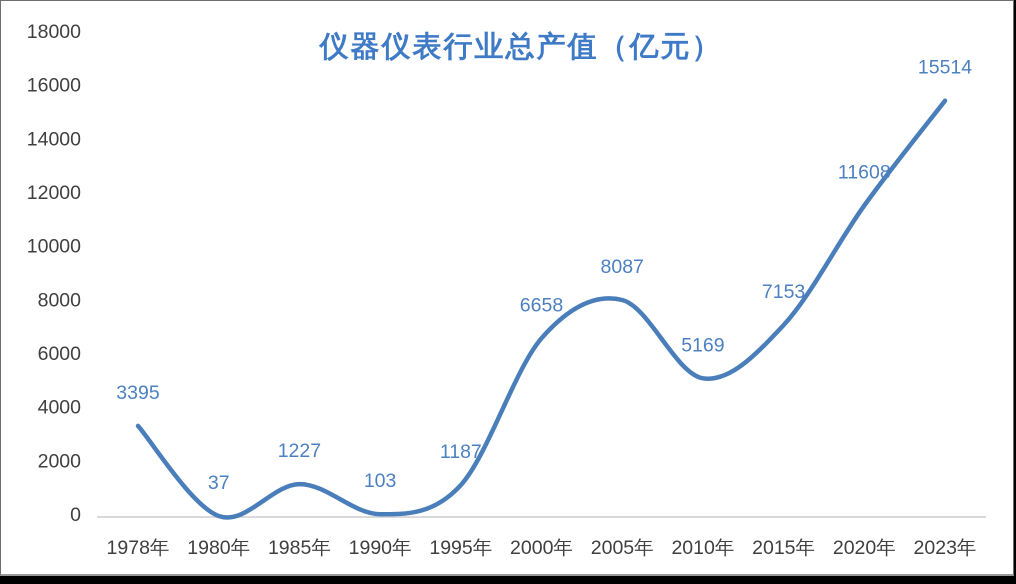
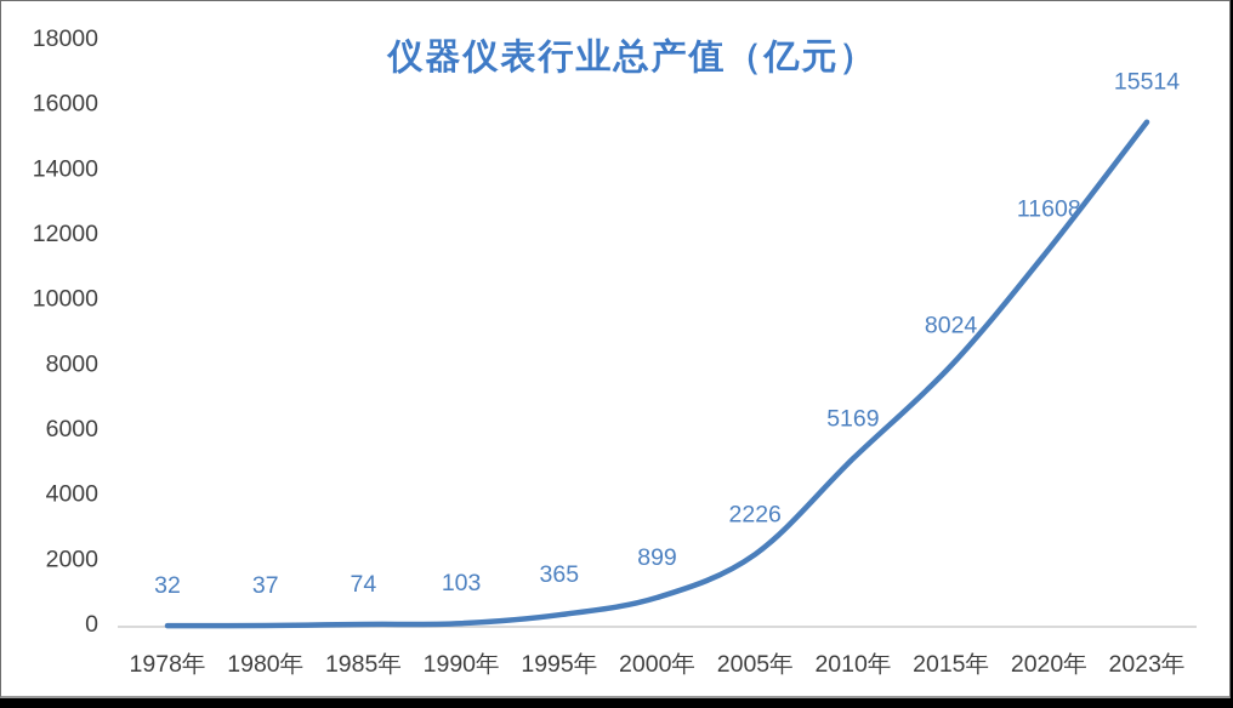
1978年: 3395 -> 32
1985年: 1227 -> 74
1995年: 1187 -> 365
2000年: 6658 -> 899
2005年: 8087 -> 2226
2015年: 7153 -> 8024
